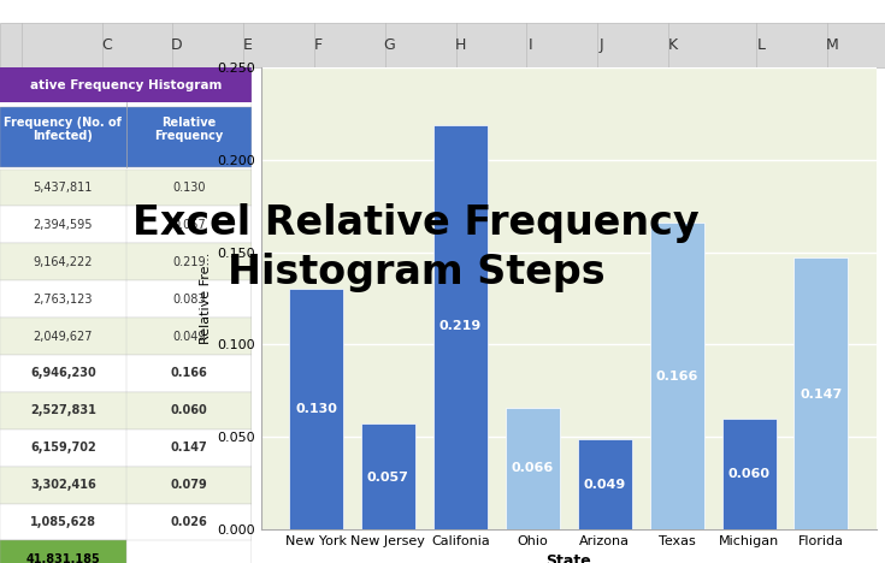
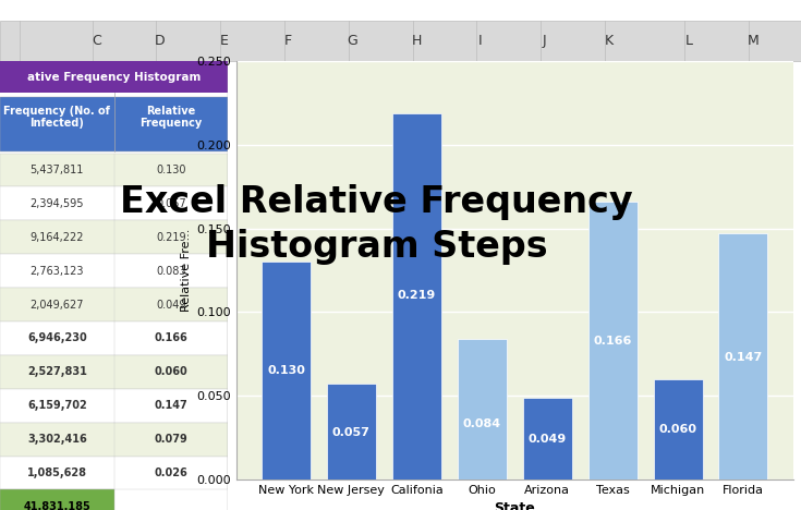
Ohio: 0.066 -> 0.084
